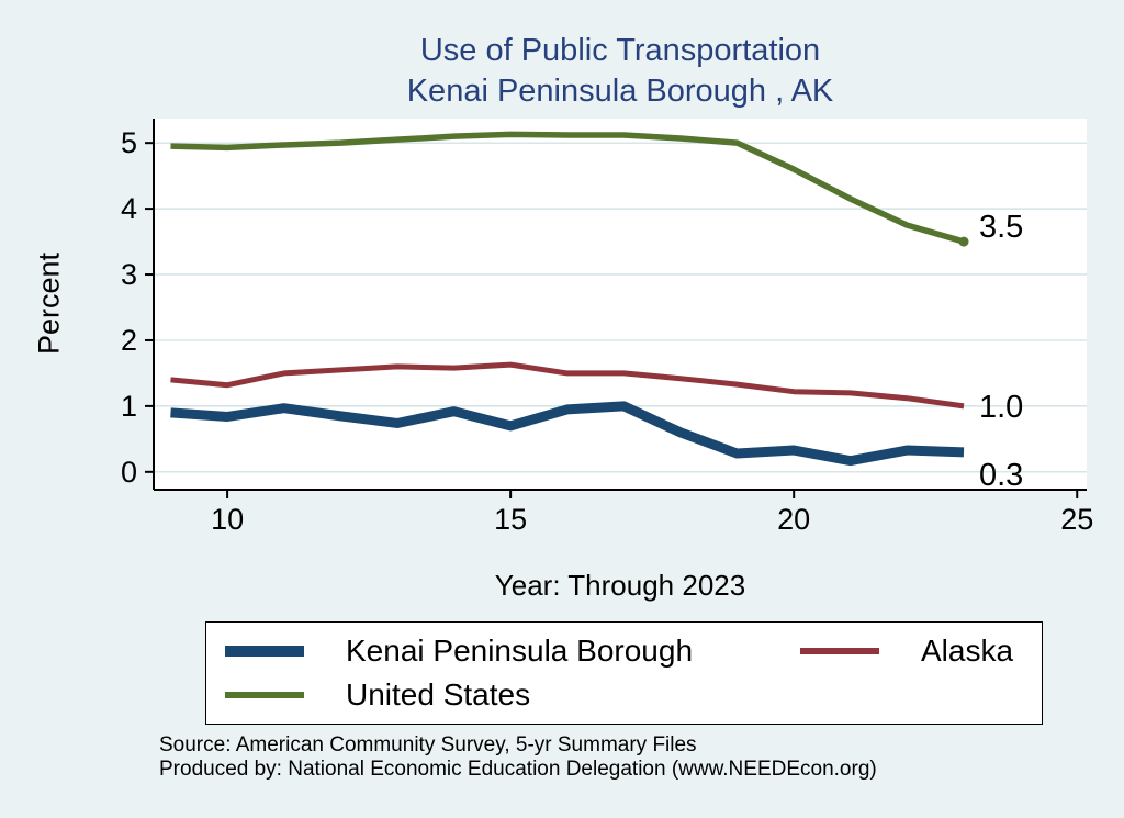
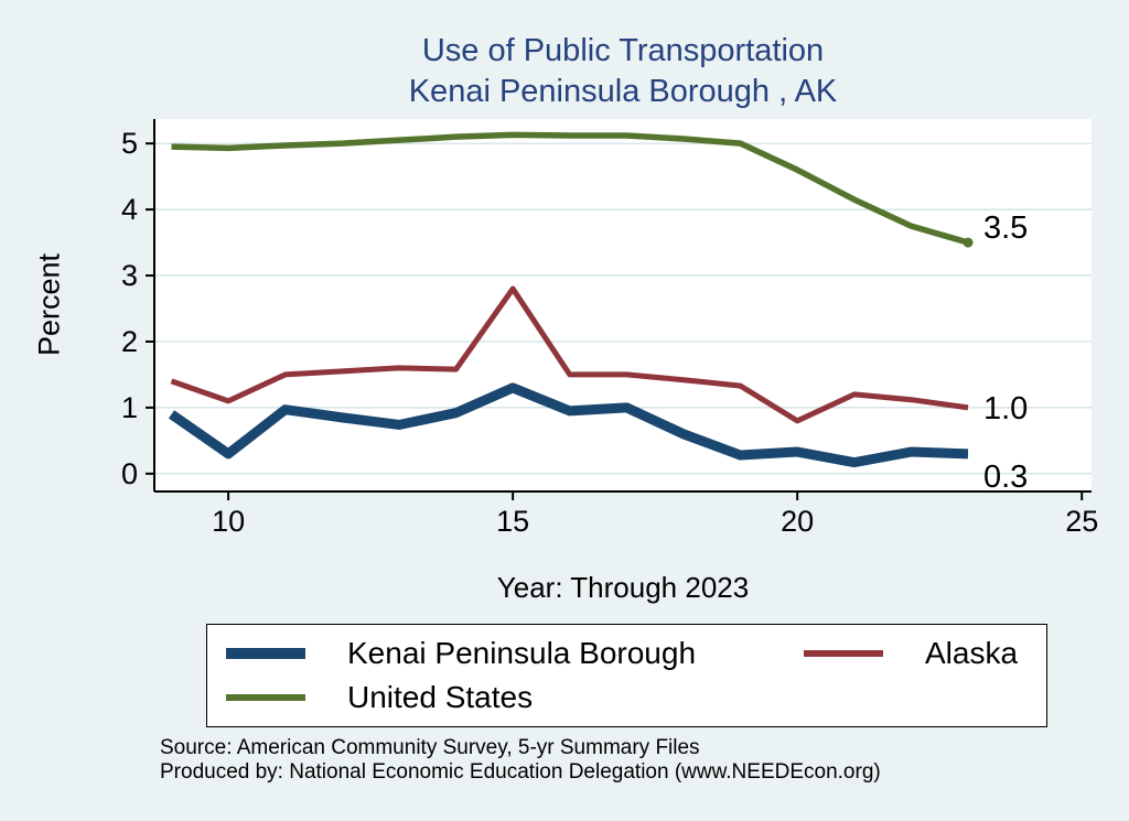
Kenai Peninsula Borough/10: 0.8 -> 0.3
Alaska/10: 1.3 -> 1.1
Kenai Peninsula Borough/15: 0.7 -> 1.3
Alaska/15: 1.6 -> 2.8
Alaska/20: 1.2 -> 0.8
